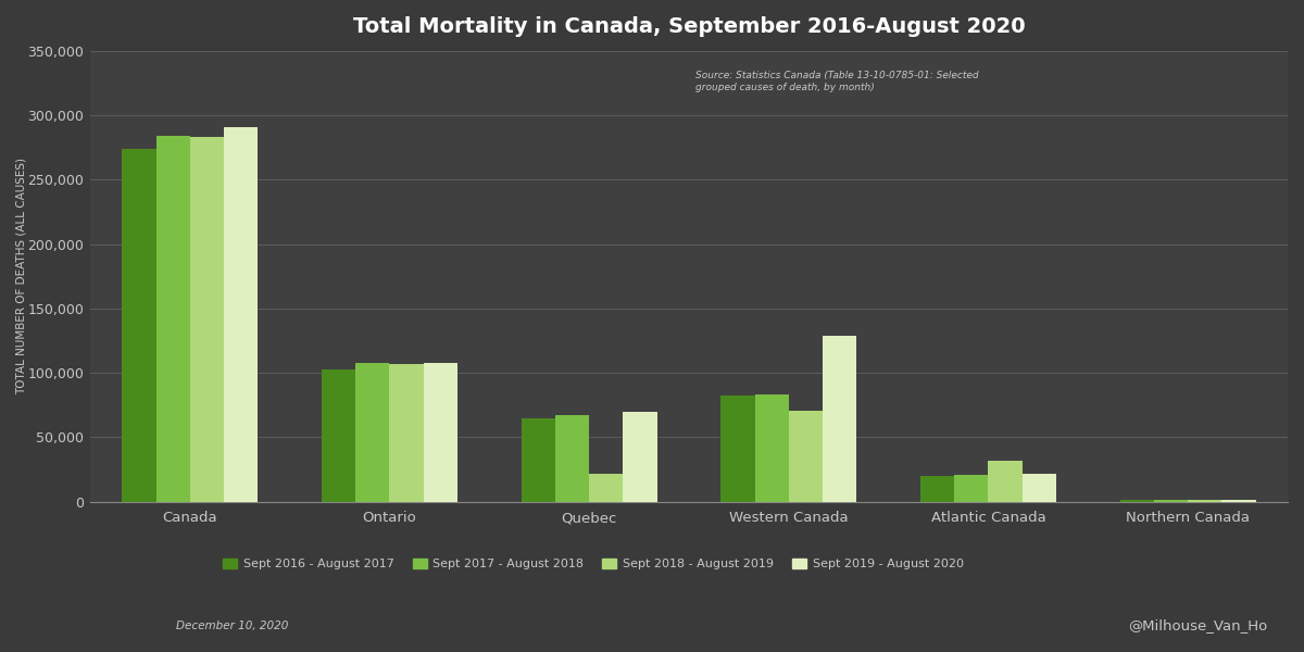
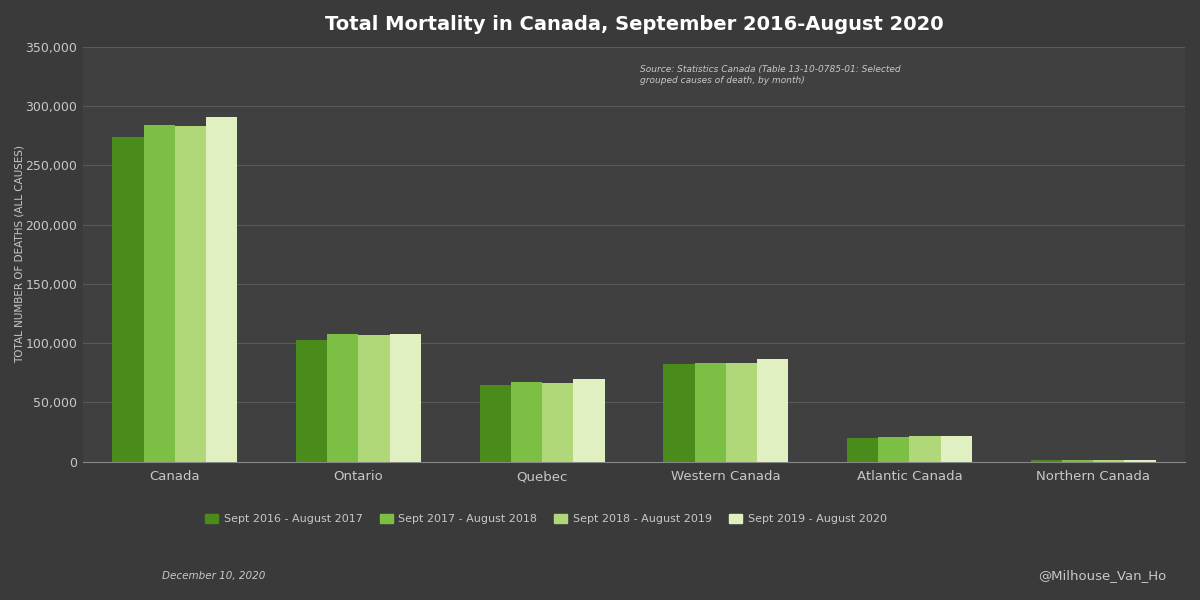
Sept 2018 - August 2019/Quebec: 22,000 -> 66,000
Sept 2018 - August 2019/Western Canada: 71,000 -> 84,000
Sept 2019 - August 2020/Western Canada: 129,000 -> 87,000
Sept 2018 - August 2019/Atlantic Canada: 32,000 -> 22,000
